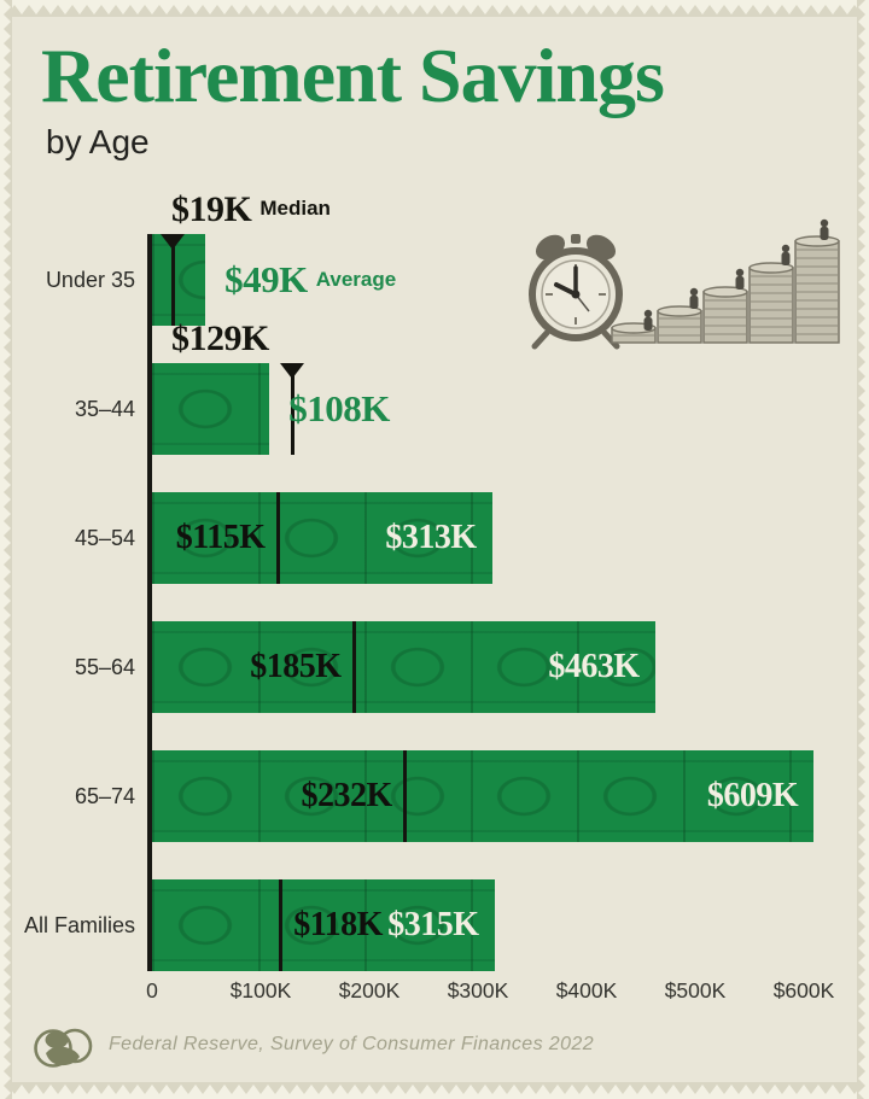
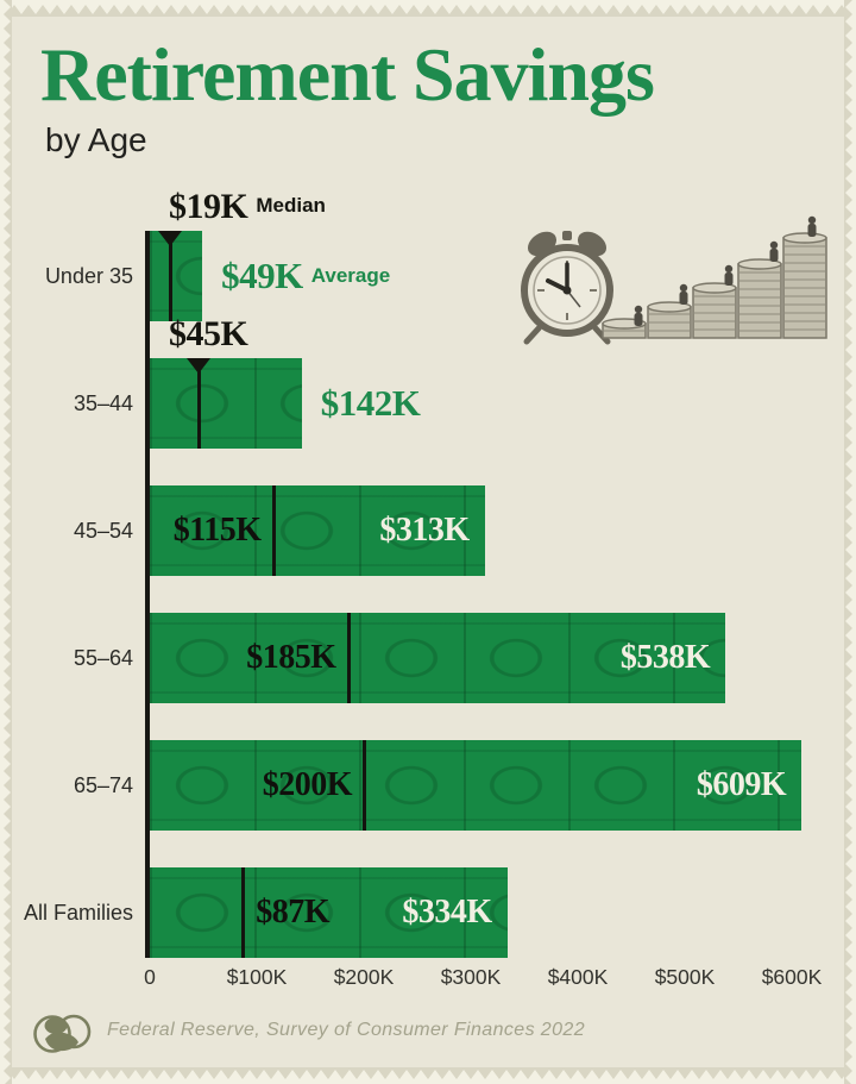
Median/35–44: $129K -> $45K
Average/35–44: $108K -> $142K
Average/55–64: $463K -> $538K
Median/65–74: $232K -> $200K
Median/All Families: $118K -> $87K
Average/All Families: $315K -> $334K
